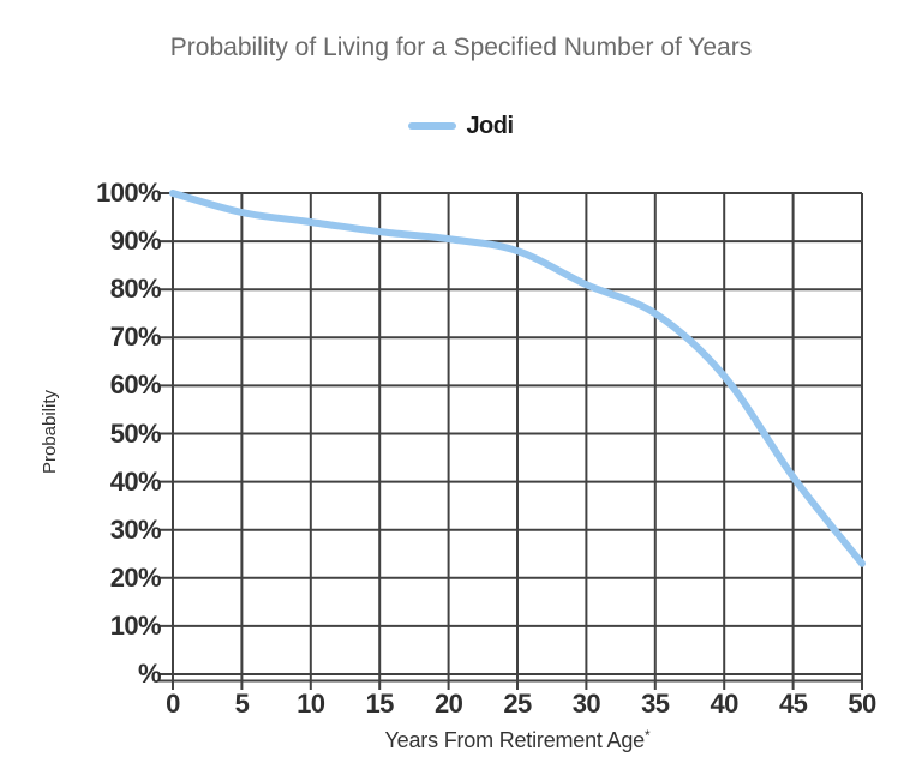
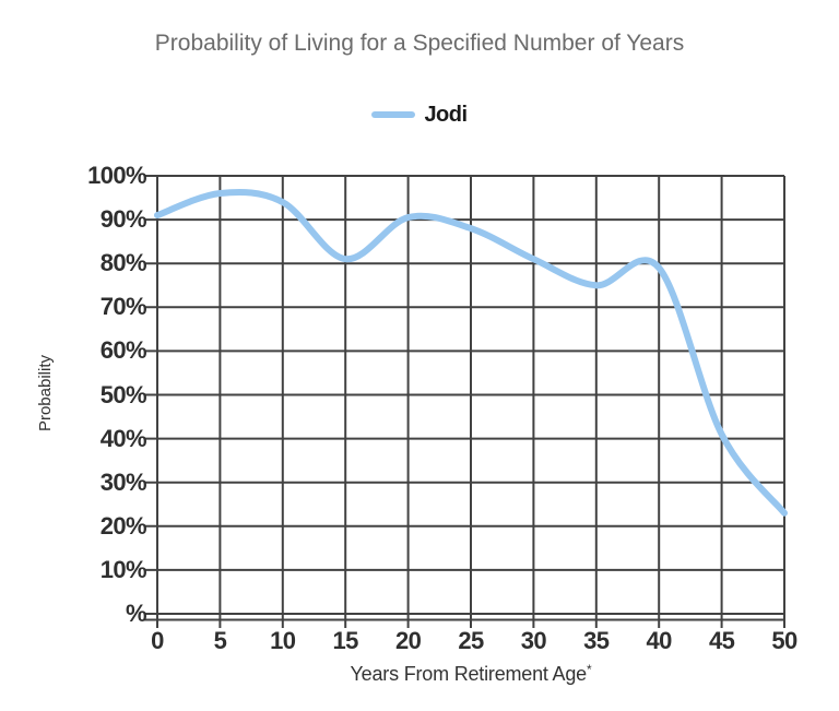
0: 100% -> 91%
15: 92% -> 81%
40: 62% -> 79%
